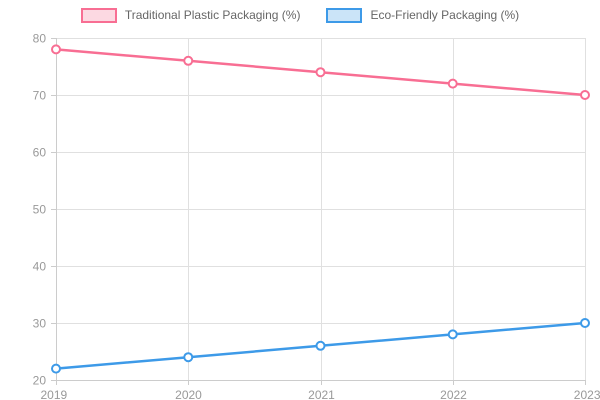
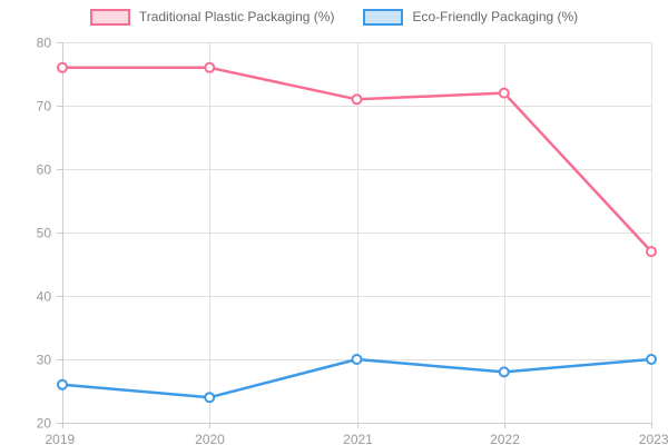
Traditional Plastic Packaging (%)/2019: 78 -> 76
Eco-Friendly Packaging (%)/2019: 22 -> 26
Traditional Plastic Packaging (%)/2021: 74 -> 71
Eco-Friendly Packaging (%)/2021: 26 -> 30
Traditional Plastic Packaging (%)/2023: 70 -> 47
